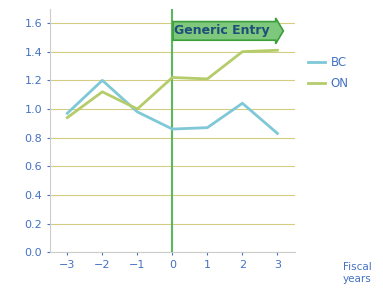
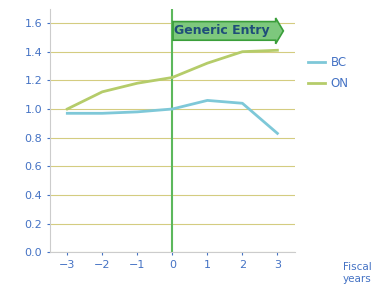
ON/−3: 0.94 -> 1.00
BC/−2: 1.20 -> 0.97
ON/−1: 1.00 -> 1.18
BC/0: 0.86 -> 1.00
BC/1: 0.87 -> 1.06
ON/1: 1.21 -> 1.32
